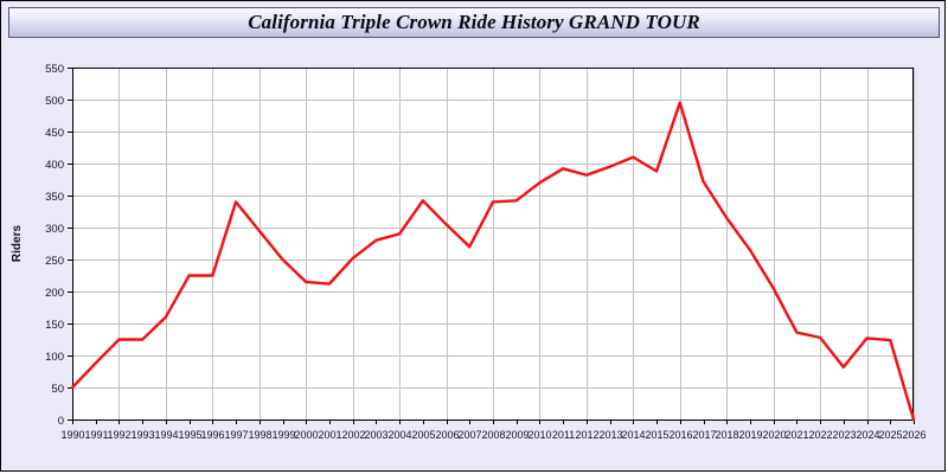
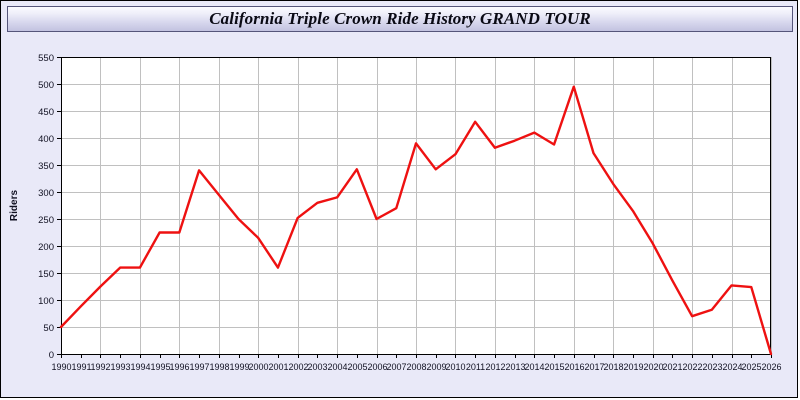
1993: 120 -> 160
2001: 210 -> 160
2006: 300 -> 250
2008: 340 -> 390
2011: 390 -> 430
2022: 130 -> 70
